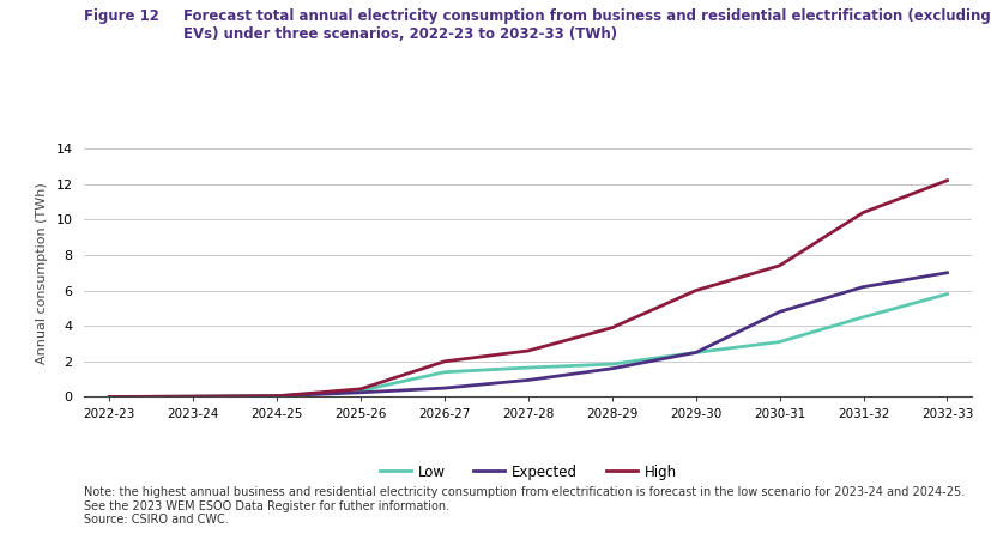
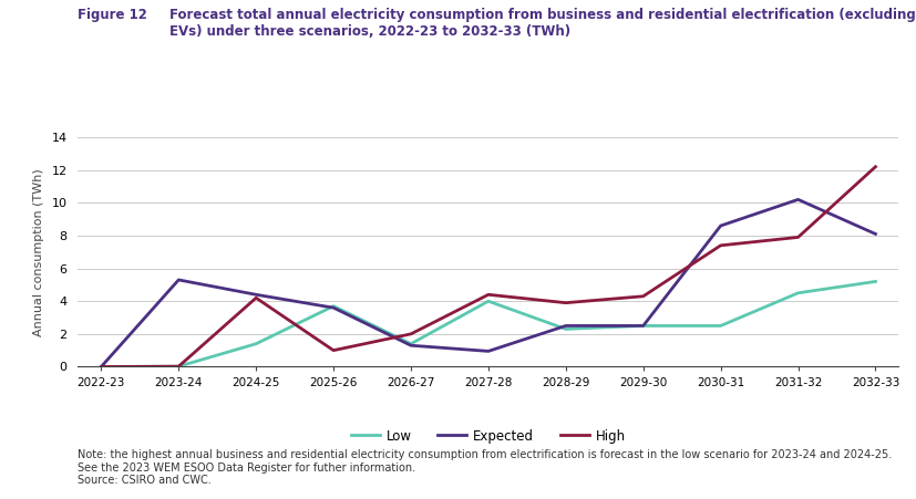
Expected/2023-24: 0.0 -> 5.3
Low/2024-25: 0.1 -> 1.4
Expected/2024-25: 0.1 -> 4.4
High/2024-25: 0.1 -> 4.2
Low/2025-26: 0.3 -> 3.7
Expected/2025-26: 0.2 -> 3.6
High/2025-26: 0.5 -> 1.0
Expected/2026-27: 0.5 -> 1.3
Low/2027-28: 1.6 -> 4.0
High/2027-28: 2.6 -> 4.4
Low/2028-29: 1.9 -> 2.3
Expected/2028-29: 1.6 -> 2.5
High/2029-30: 6.0 -> 4.3
Low/2030-31: 3.1 -> 2.5
Expected/2030-31: 4.8 -> 8.6
Expected/2031-32: 6.2 -> 10.2
High/2031-32: 10.4 -> 7.9
Low/2032-33: 5.8 -> 5.2
Expected/2032-33: 7.0 -> 8.1
